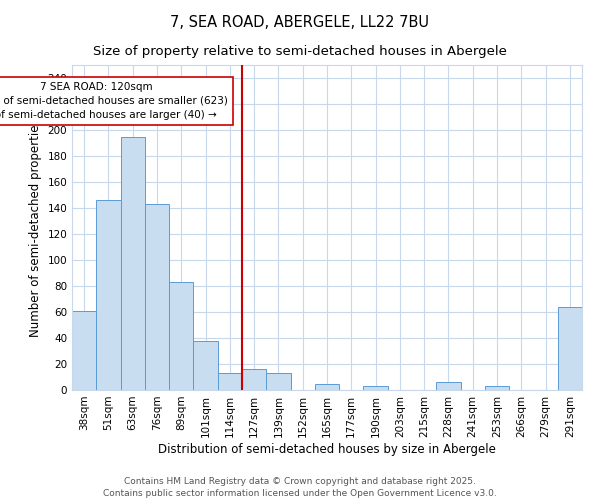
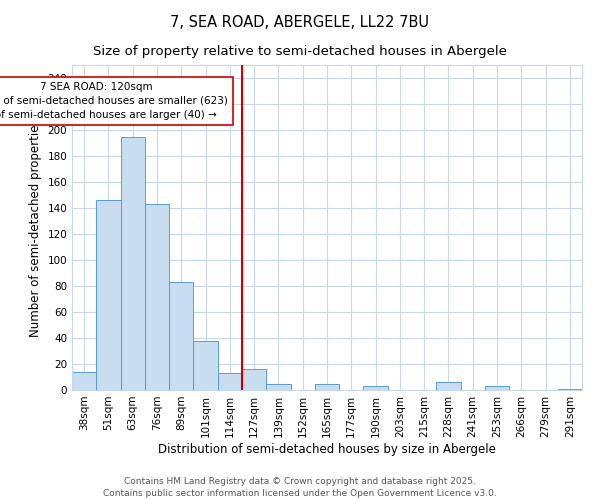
38sqm: 61 -> 14
139sqm: 13 -> 5
291sqm: 64 -> 1
